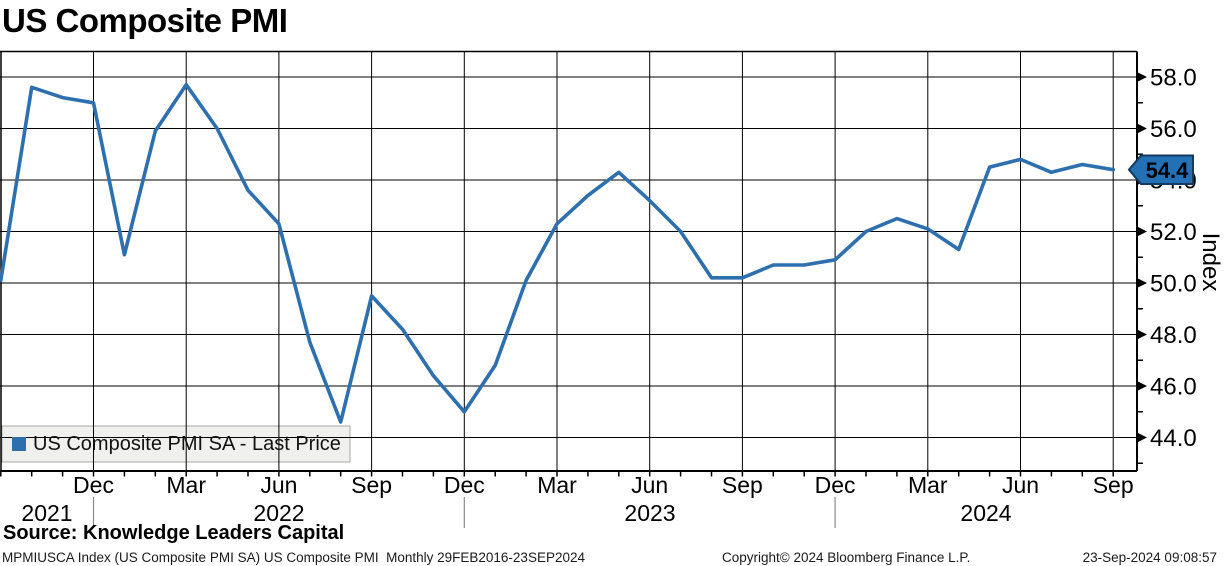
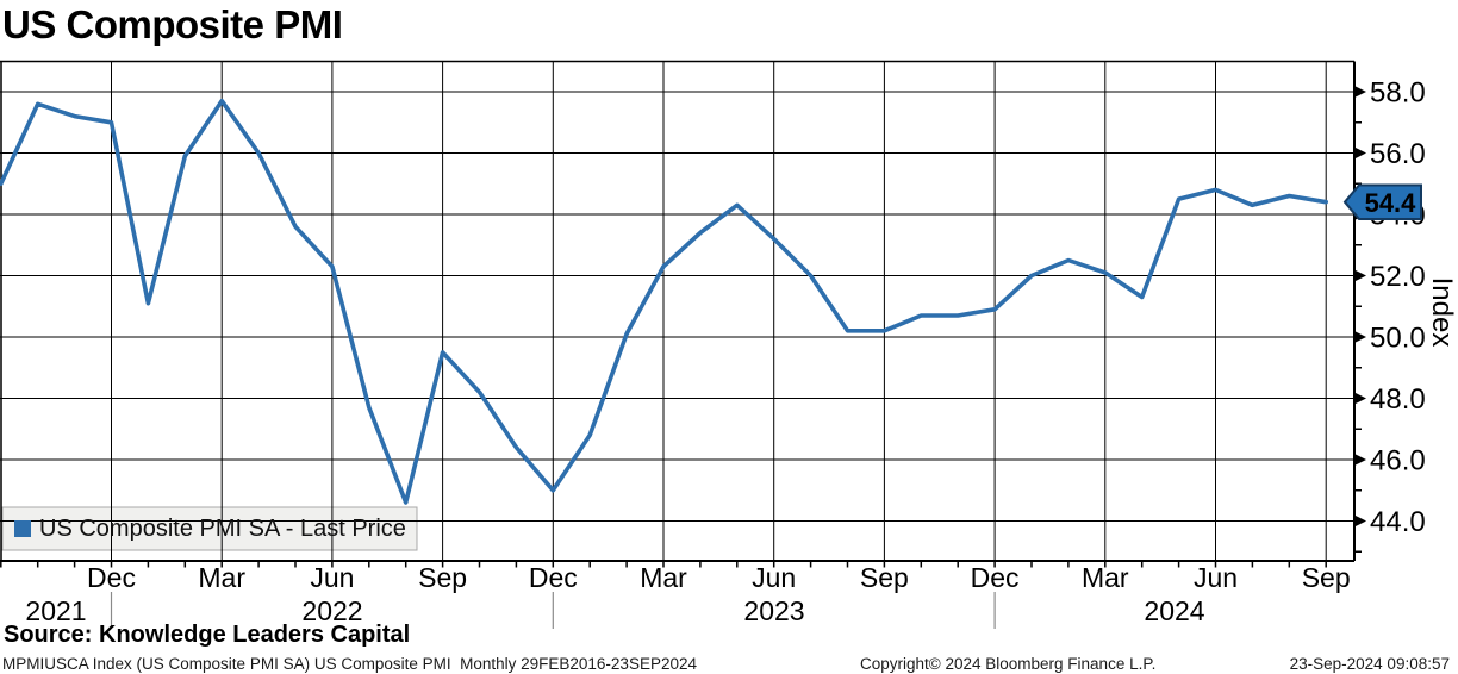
Sep 2021: 50.1 -> 55.0
